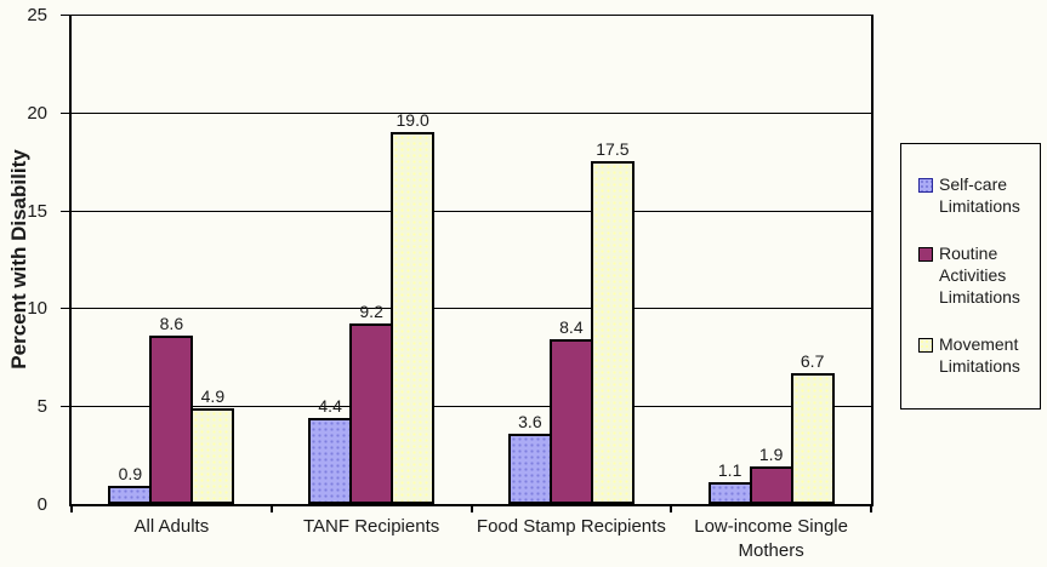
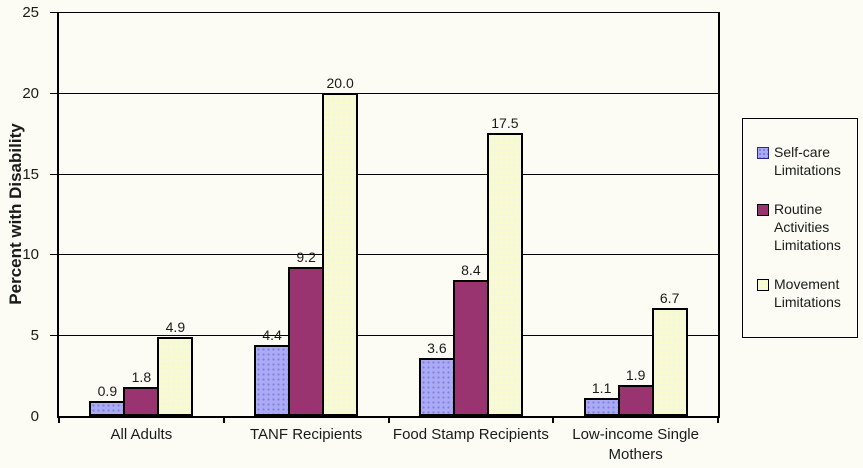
Routine Activities Limitations/All Adults: 8.6 -> 1.8
Movement Limitations/TANF Recipients: 19.0 -> 20.0
